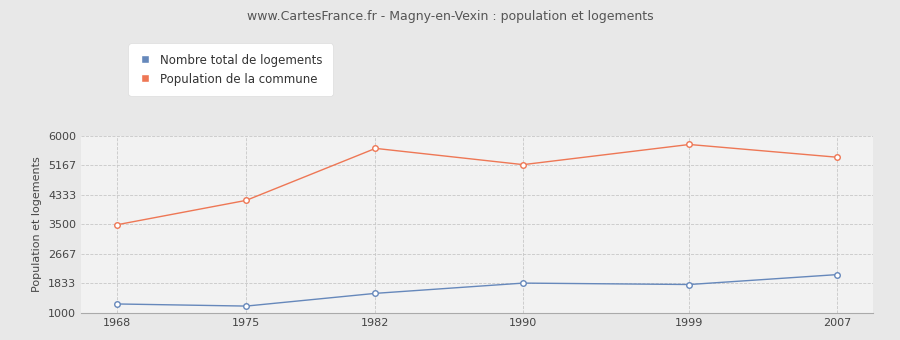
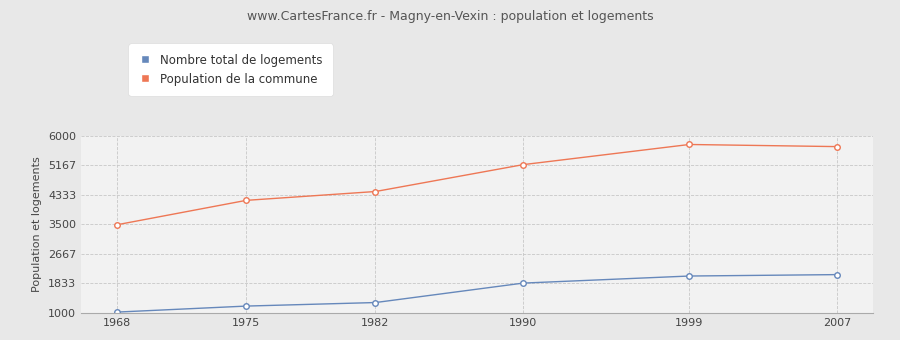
Nombre total de logements/1968: 1250 -> 1020
Nombre total de logements/1982: 1550 -> 1290
Population de la commune/1982: 5650 -> 4430
Nombre total de logements/1999: 1800 -> 2040
Population de la commune/2007: 5400 -> 5700
